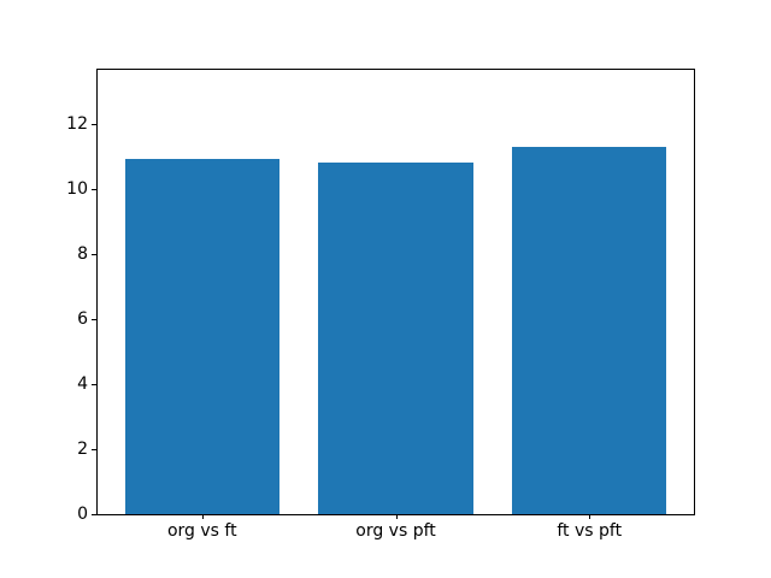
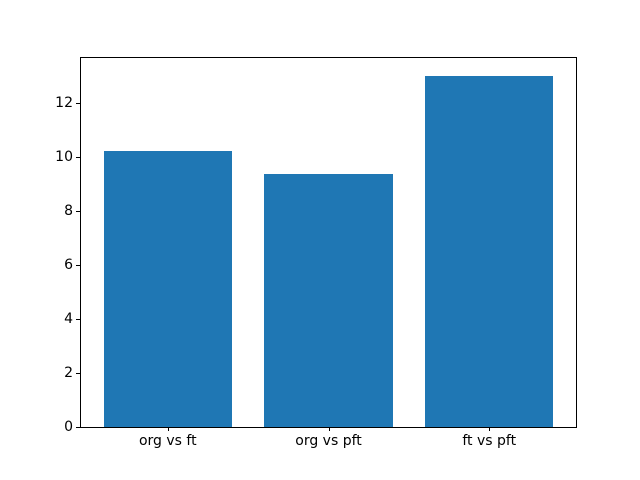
org vs ft: 10.9 -> 10.2
org vs pft: 10.8 -> 9.3
ft vs pft: 11.3 -> 13.0
